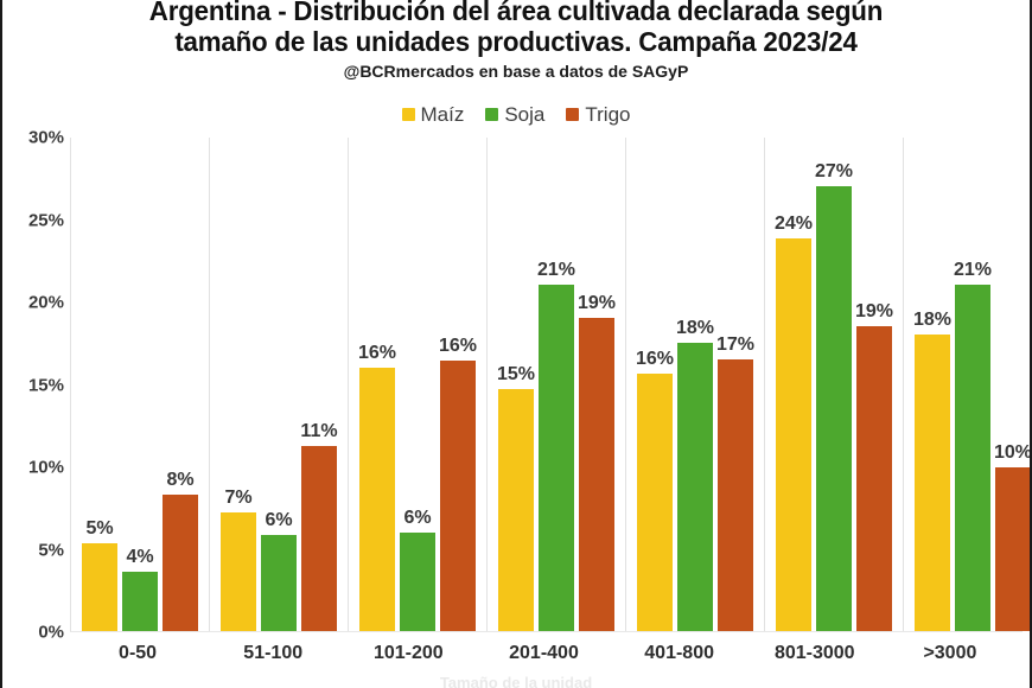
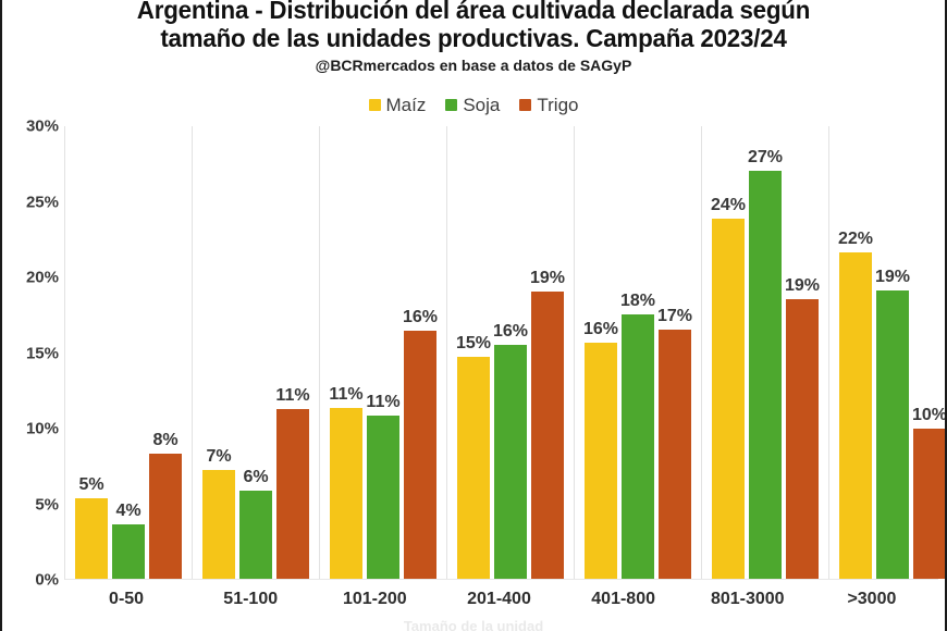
Maíz/101-200: 16% -> 11%
Soja/101-200: 6% -> 11%
Soja/201-400: 21% -> 16%
Maíz/>3000: 18% -> 22%
Soja/>3000: 21% -> 19%
